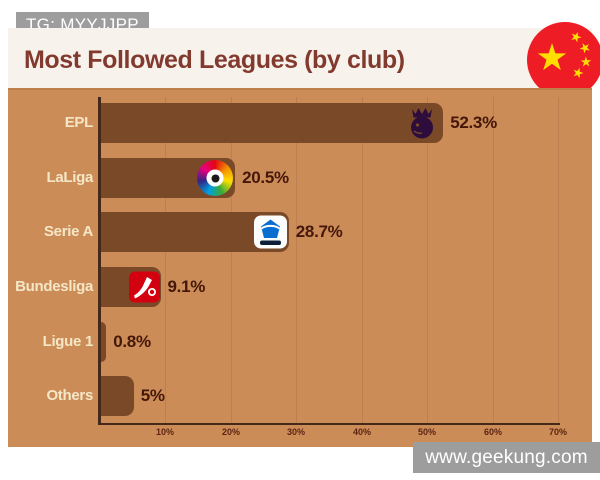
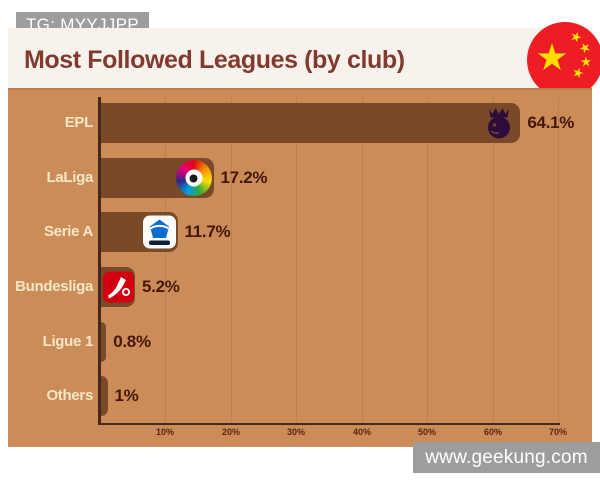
EPL: 52.3% -> 64.1%
LaLiga: 20.5% -> 17.2%
Serie A: 28.7% -> 11.7%
Bundesliga: 9.1% -> 5.2%
Others: 5% -> 1%
